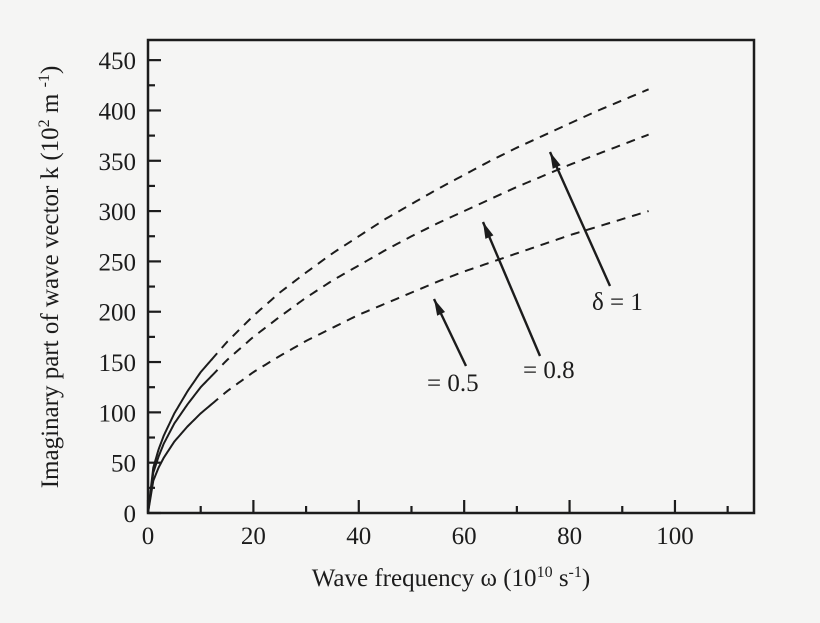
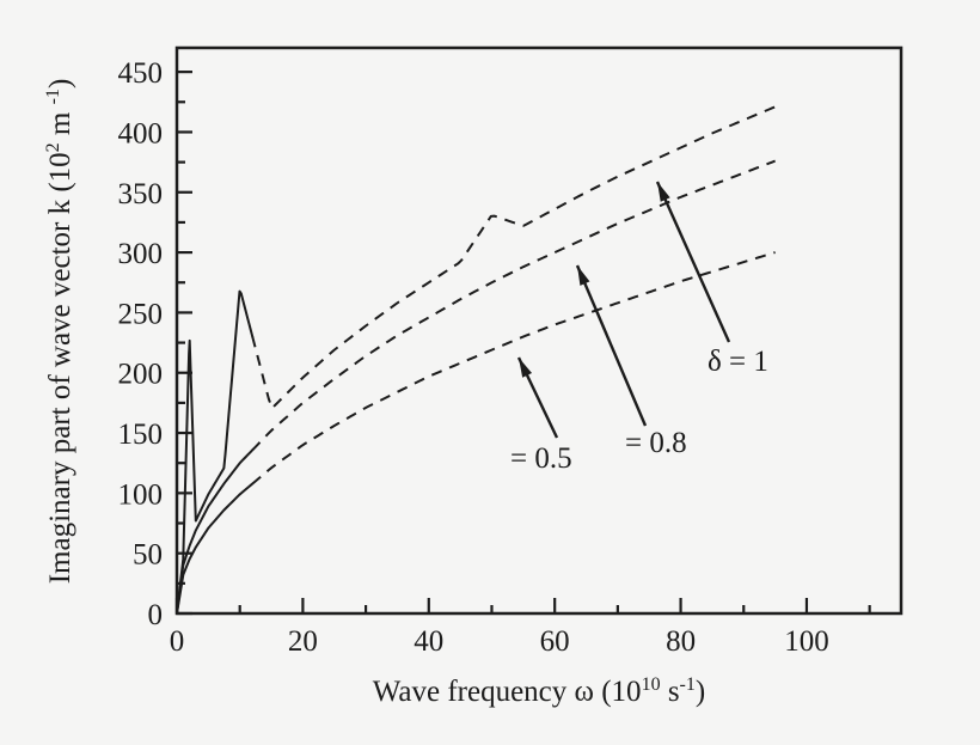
δ = 1/2: 63 -> 231
δ = 1/10: 140 -> 270
δ = 1/50: 307 -> 331
